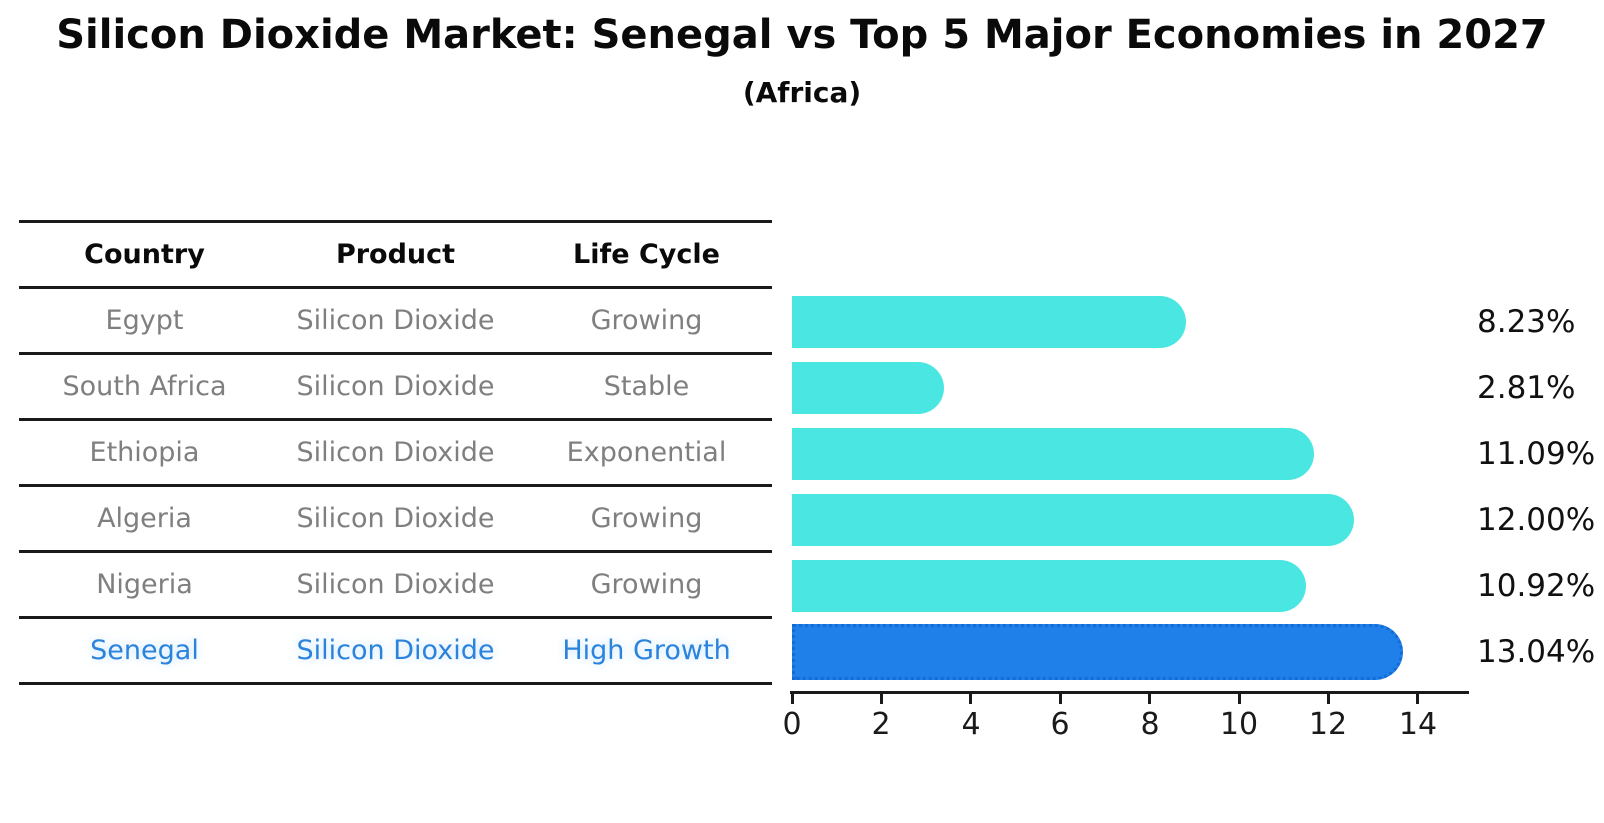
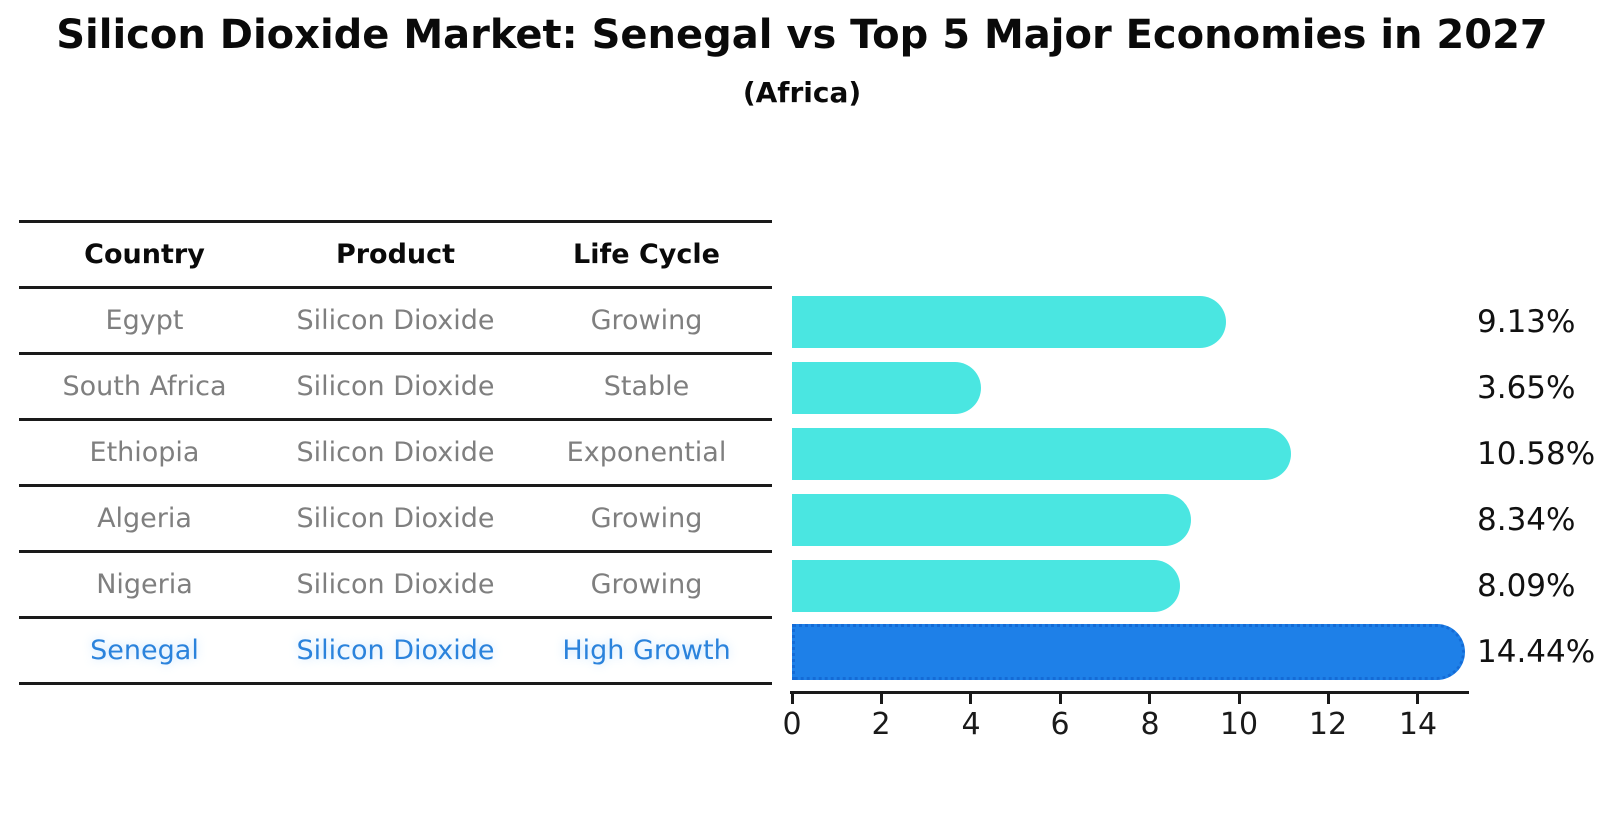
Egypt: 8.23% -> 9.13%
South Africa: 2.81% -> 3.65%
Ethiopia: 11.09% -> 10.58%
Algeria: 12.00% -> 8.34%
Nigeria: 10.92% -> 8.09%
Senegal: 13.04% -> 14.44%
